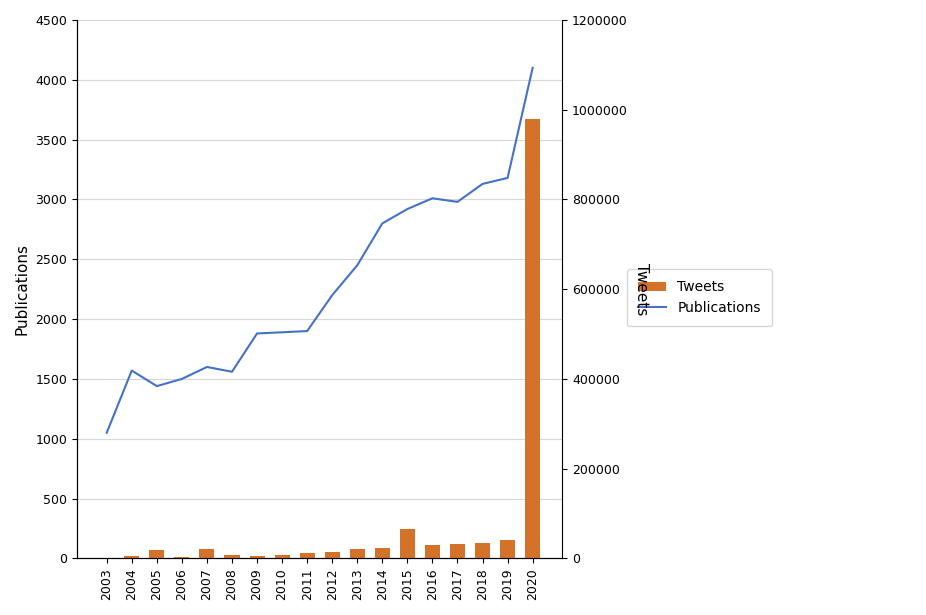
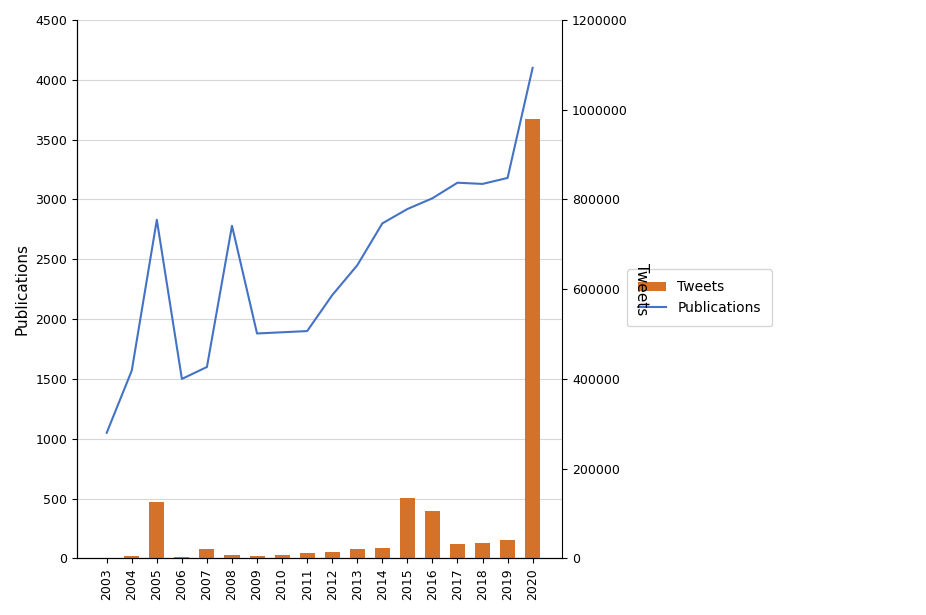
Publications/2005: 1440 -> 2830
Tweets/2005: 18000 -> 125000
Publications/2008: 1560 -> 2780
Tweets/2015: 65000 -> 135000
Tweets/2016: 30000 -> 105000
Publications/2017: 2980 -> 3140
